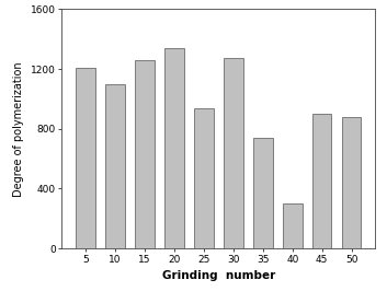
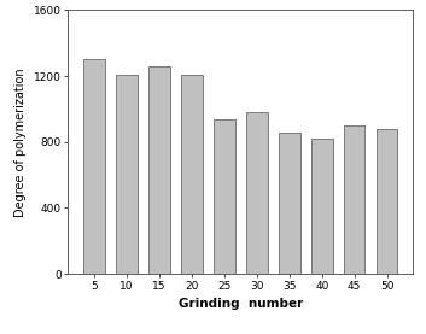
5: 1210 -> 1300
10: 1100 -> 1210
20: 1340 -> 1210
30: 1270 -> 980
35: 740 -> 860
40: 300 -> 820
